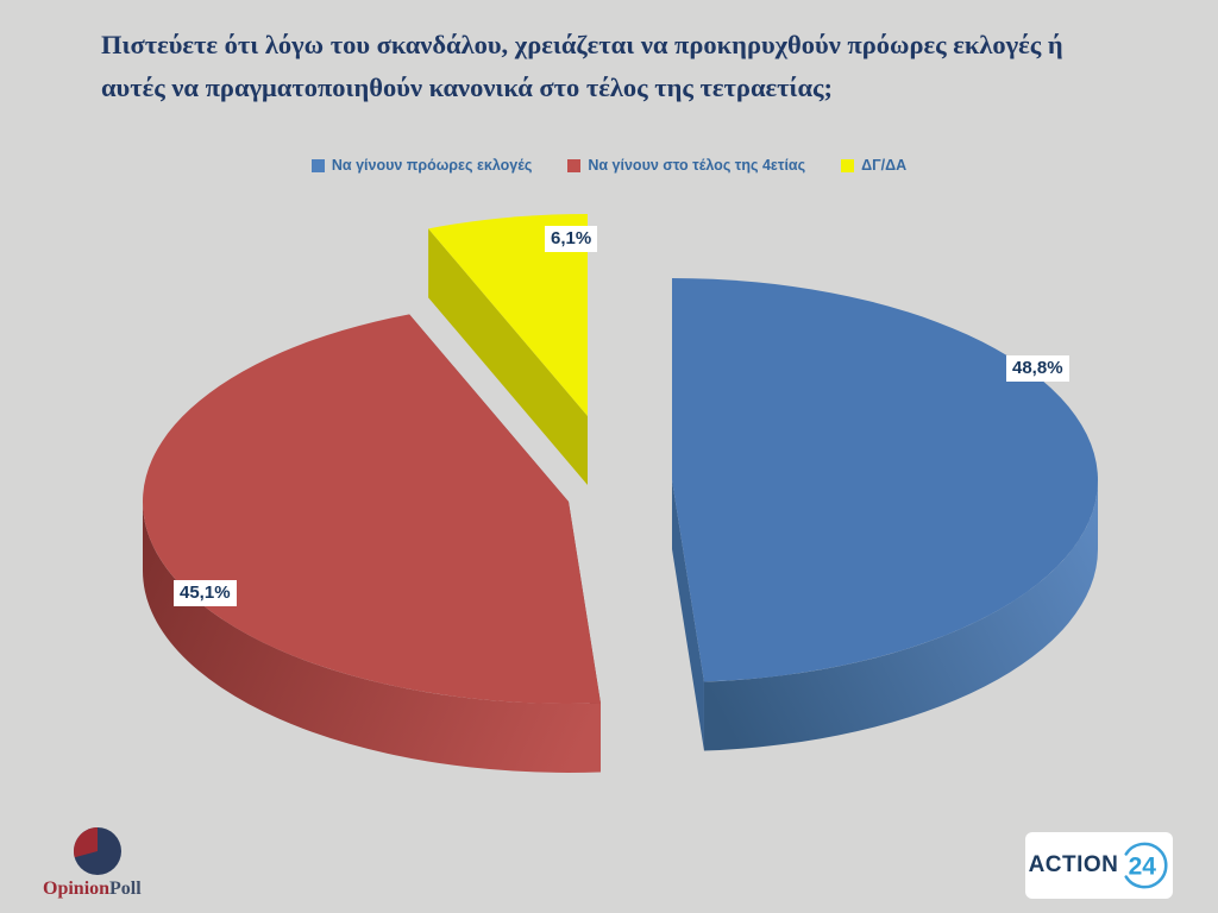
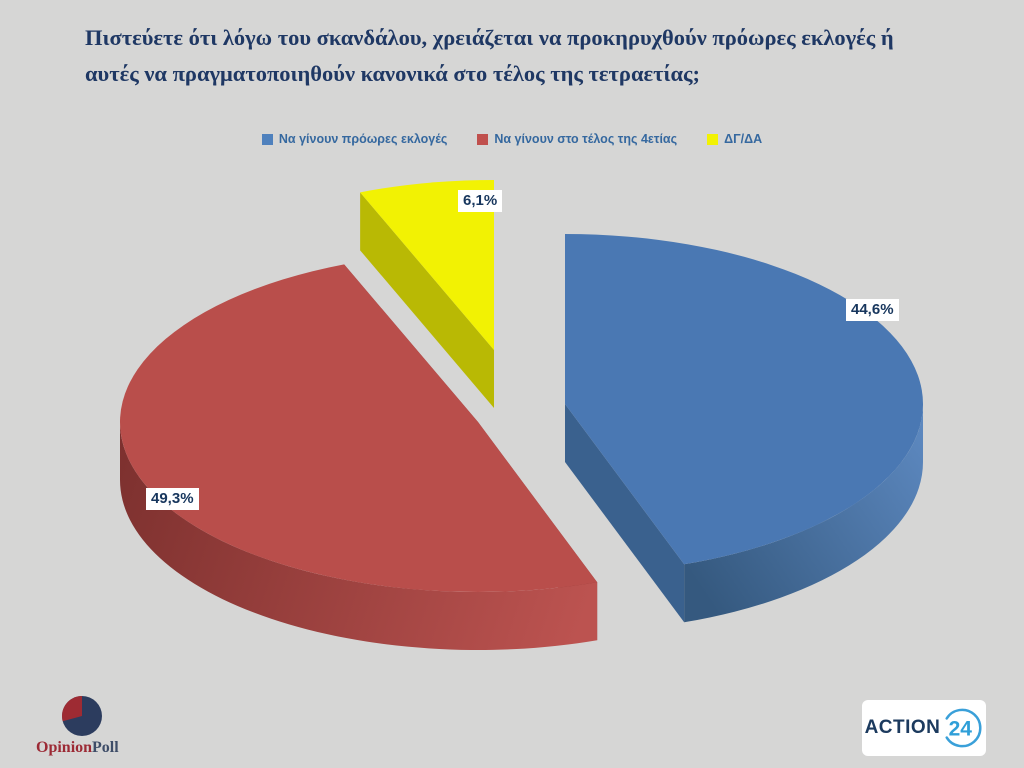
Να γίνουν πρόωρες εκλογές: 48,8% -> 44,6%
Να γίνουν στο τέλος της 4ετίας: 45,1% -> 49,3%
